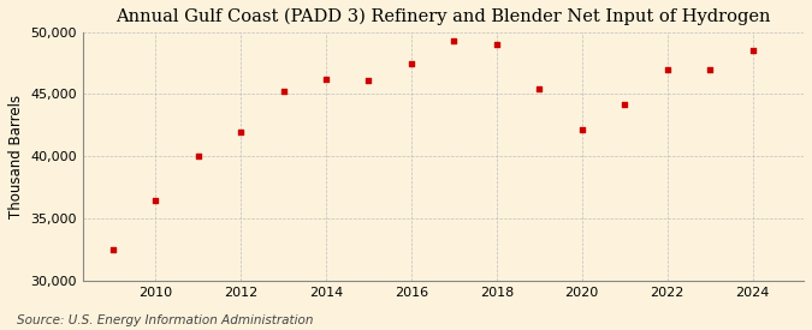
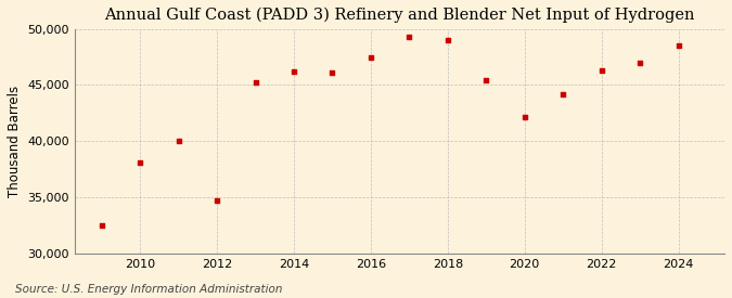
2010: 36,500 -> 38,100
2012: 42,000 -> 34,700
2022: 47,000 -> 46,300
